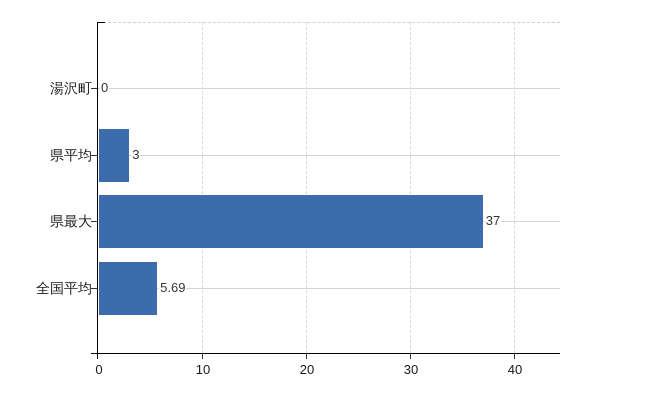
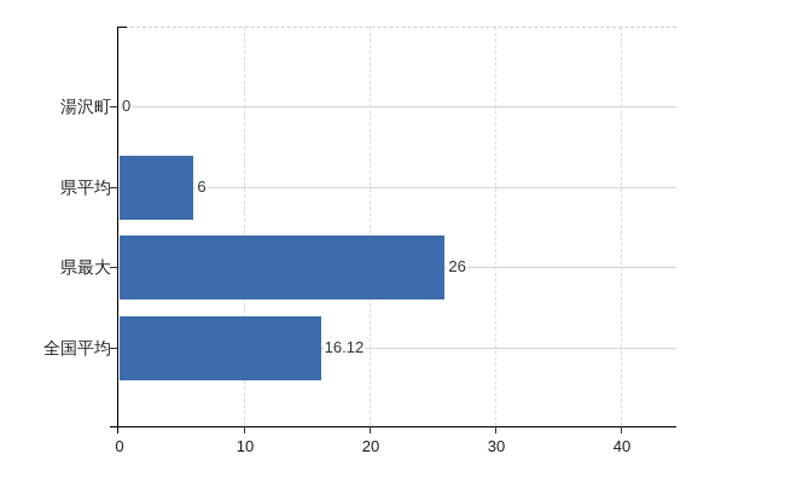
県平均: 3 -> 6
県最大: 37 -> 26
全国平均: 5.69 -> 16.12
